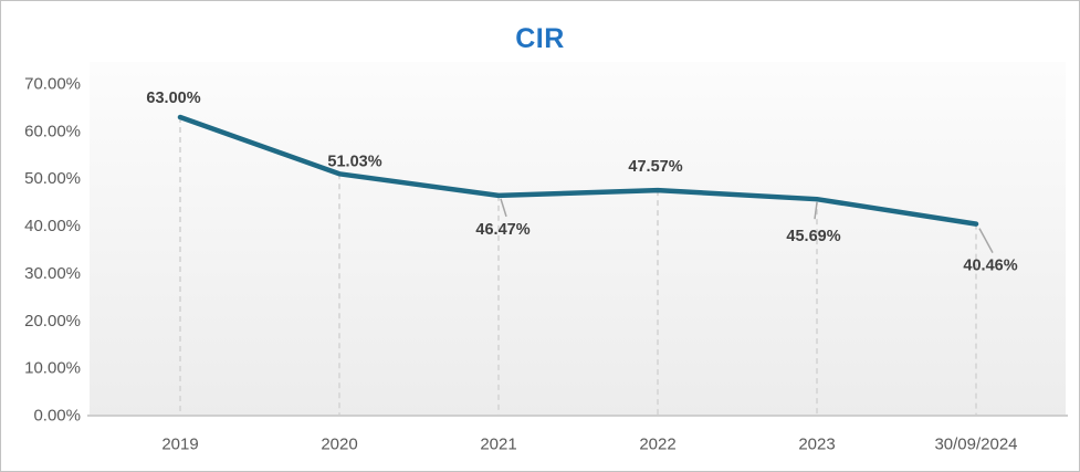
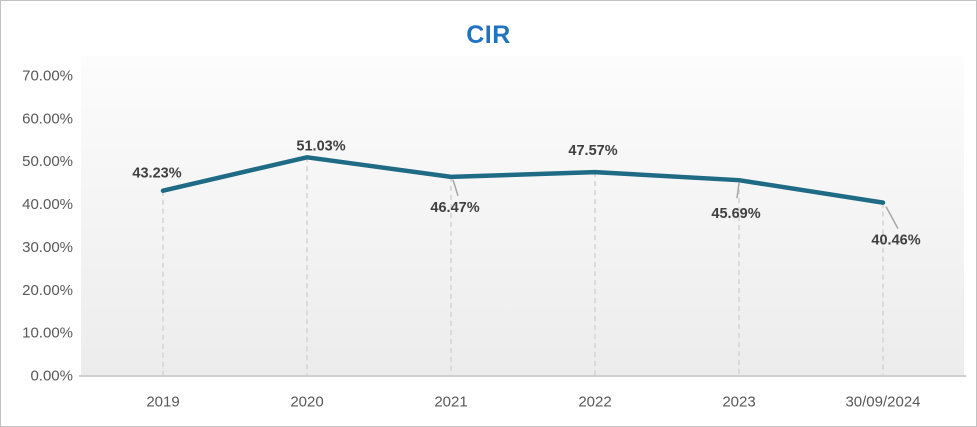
2019: 63.00% -> 43.23%
